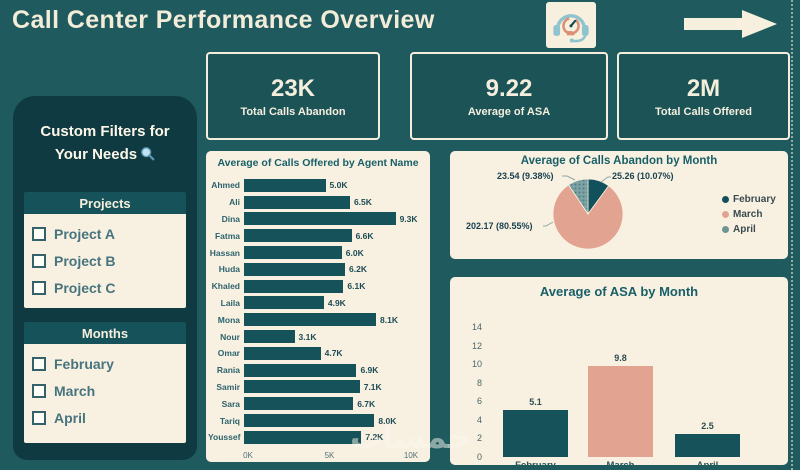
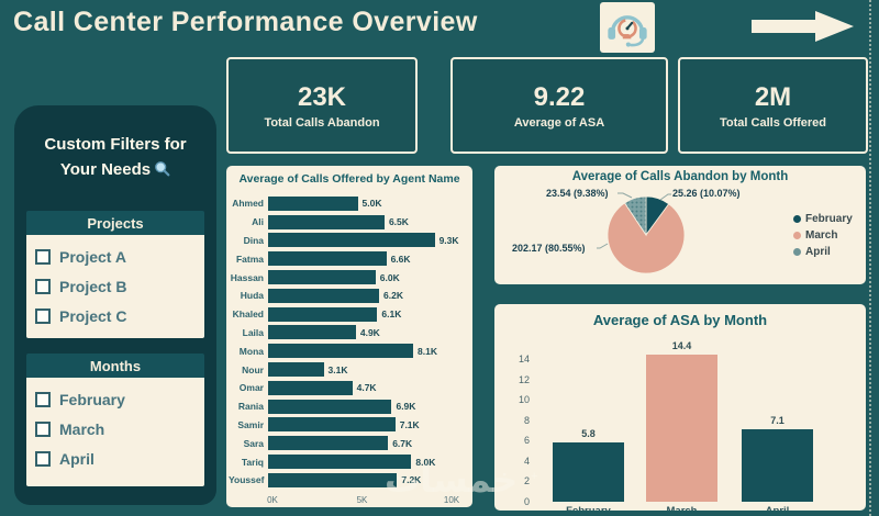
Average of ASA by Month/February: 5.1 -> 5.8
Average of ASA by Month/March: 9.8 -> 14.4
Average of ASA by Month/April: 2.5 -> 7.1
